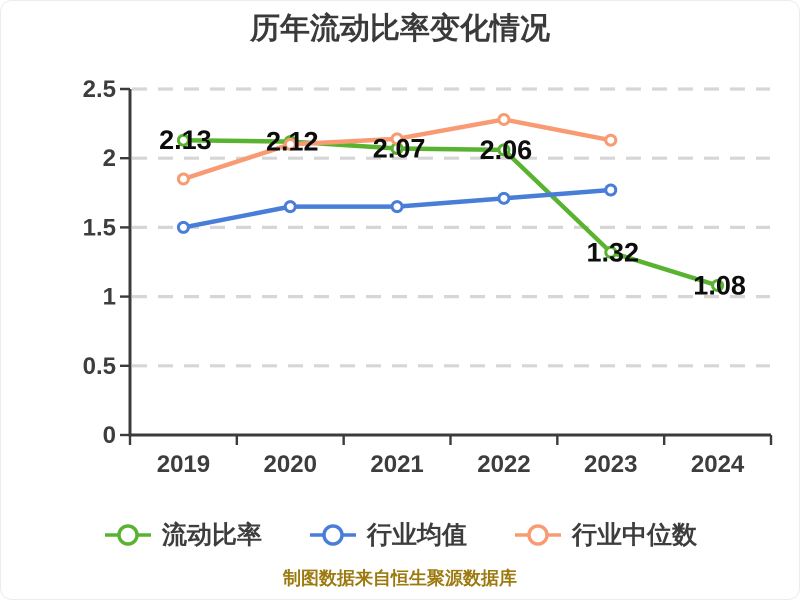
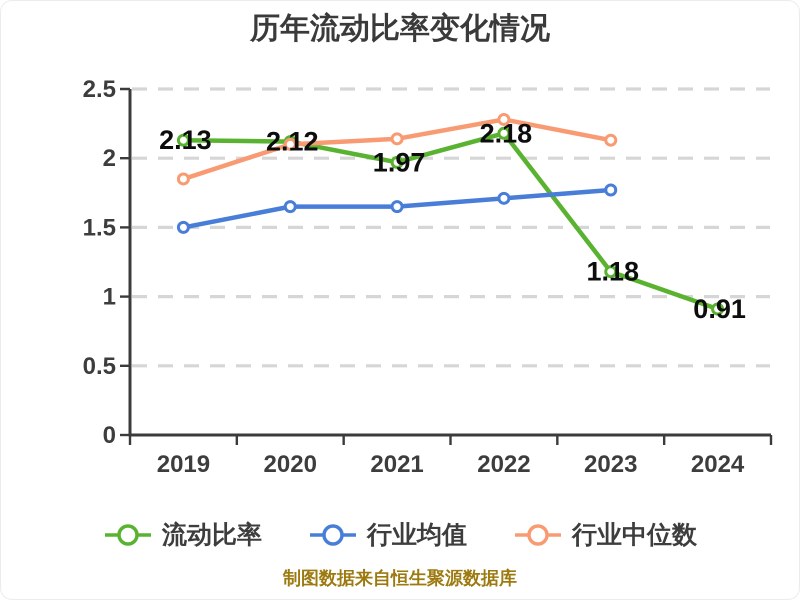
流动比率/2021: 2.07 -> 1.97
流动比率/2022: 2.06 -> 2.18
流动比率/2023: 1.32 -> 1.18
流动比率/2024: 1.08 -> 0.91
